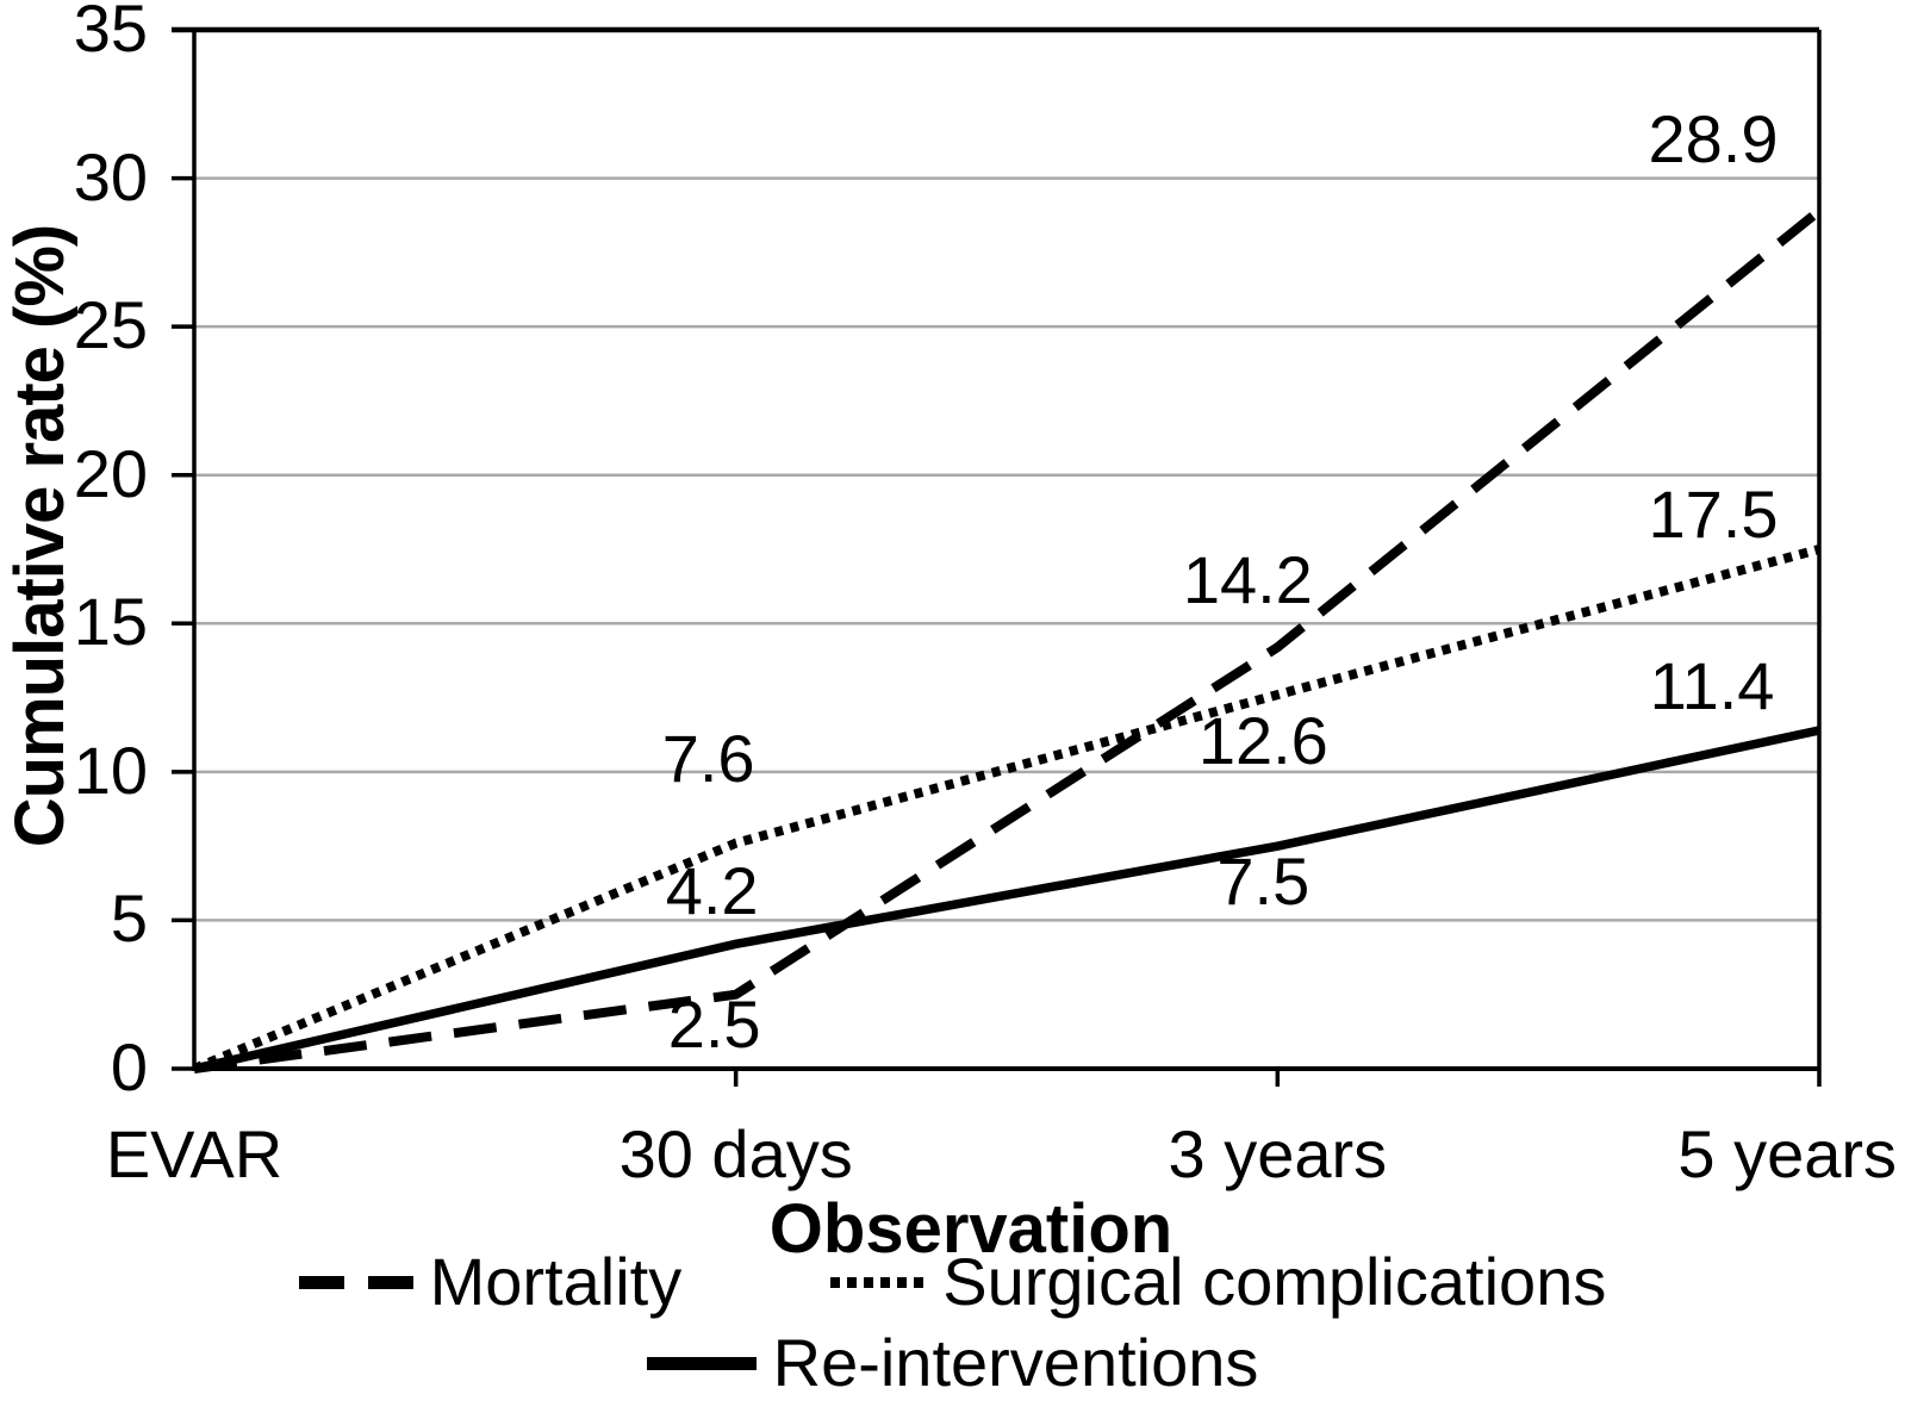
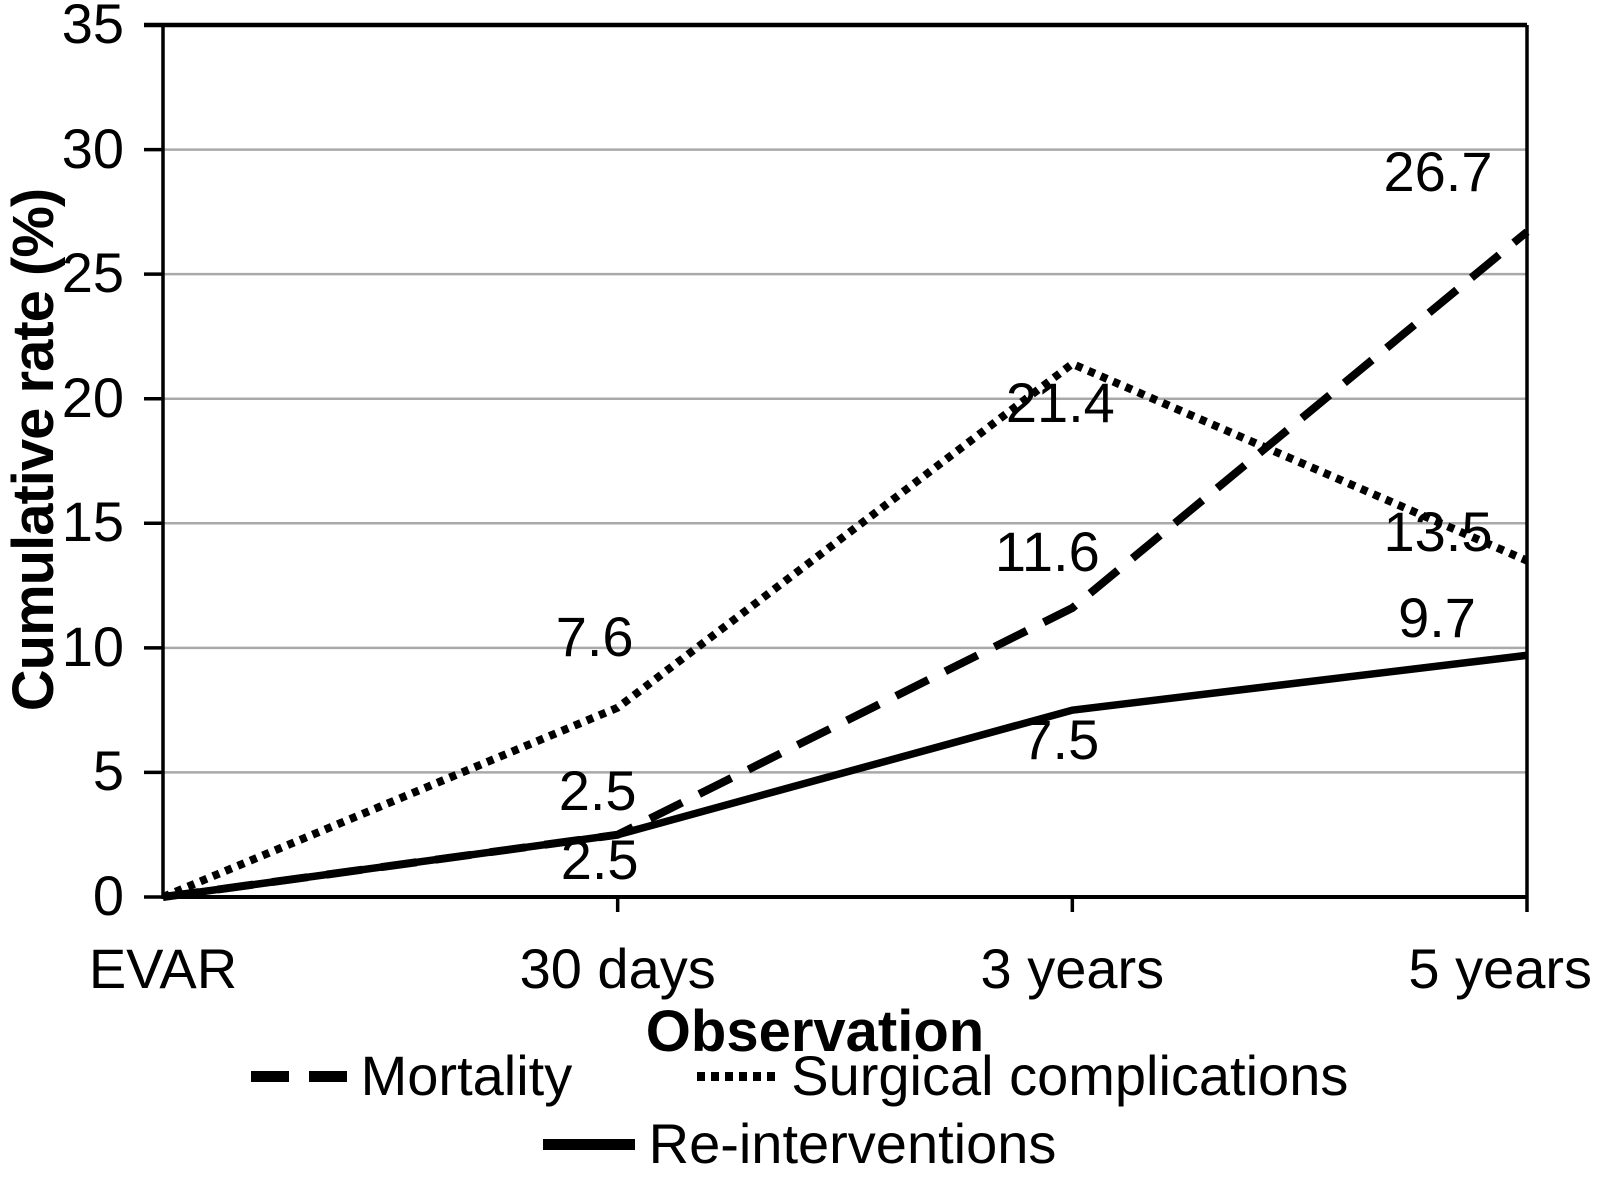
Re-interventions/30 days: 4.2 -> 2.5
Mortality/3 years: 14.2 -> 11.6
Surgical complications/3 years: 12.6 -> 21.4
Mortality/5 years: 28.9 -> 26.7
Surgical complications/5 years: 17.5 -> 13.5
Re-interventions/5 years: 11.4 -> 9.7
